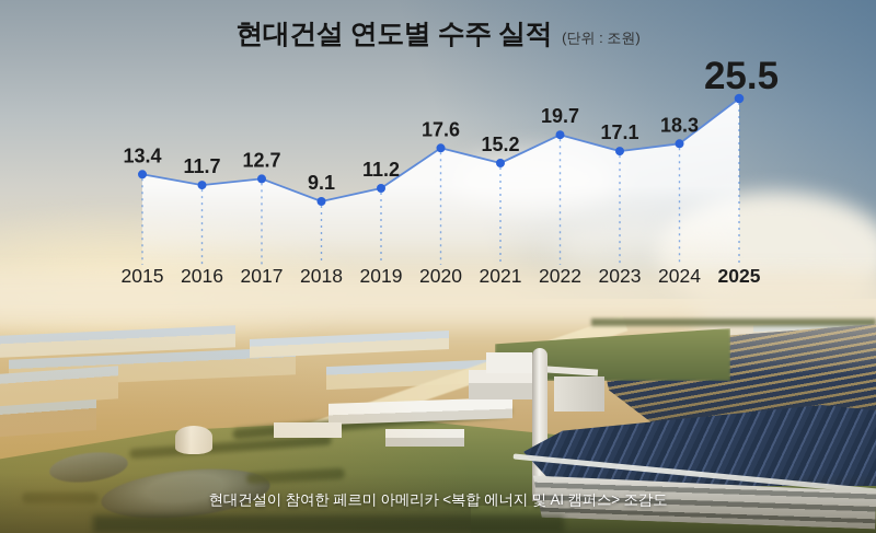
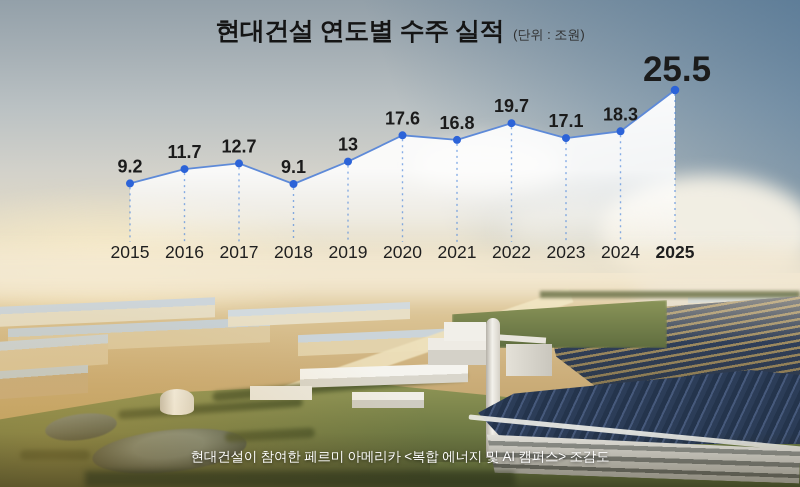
2015: 13.4 -> 9.2
2019: 11.2 -> 13
2021: 15.2 -> 16.8
